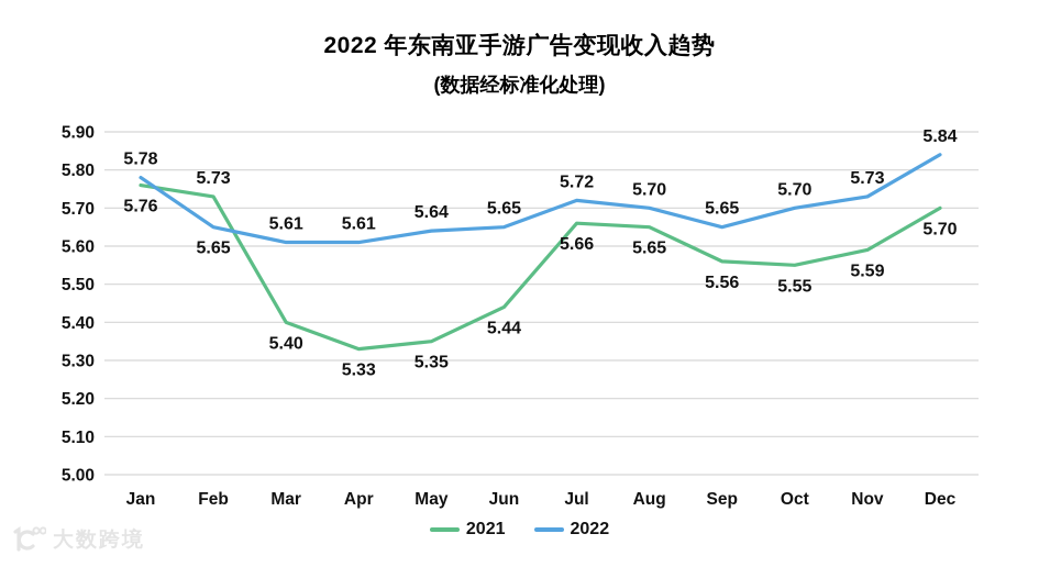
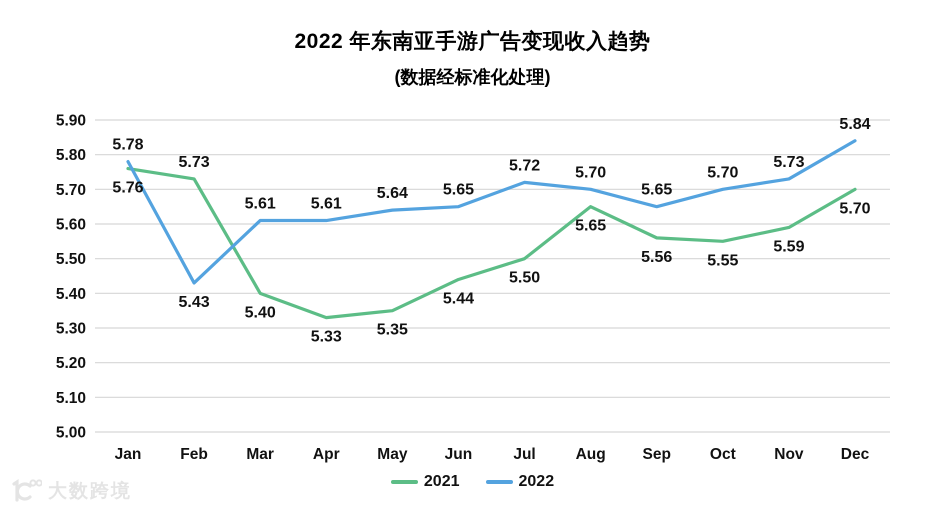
2022/Feb: 5.65 -> 5.43
2021/Jul: 5.66 -> 5.50
